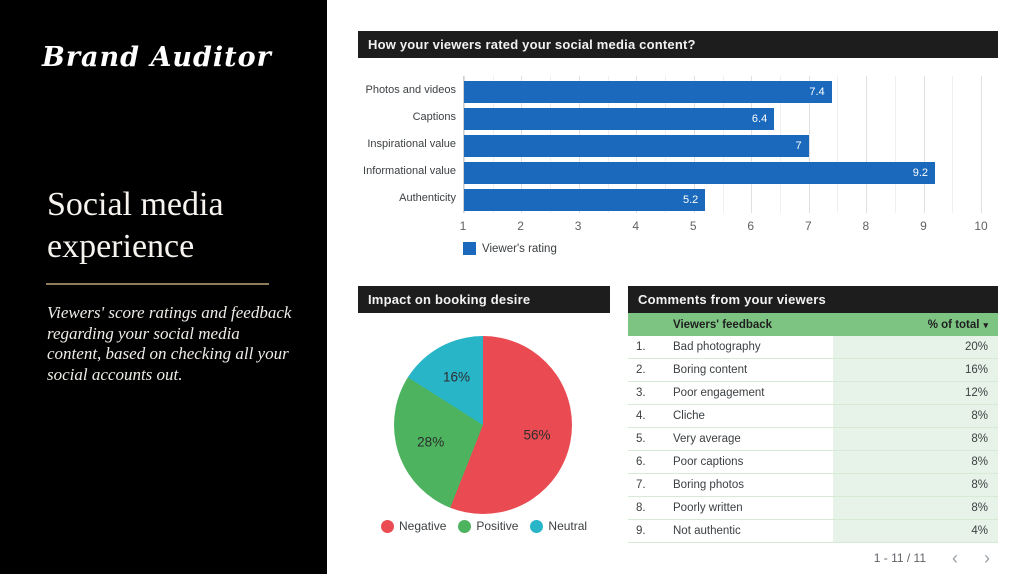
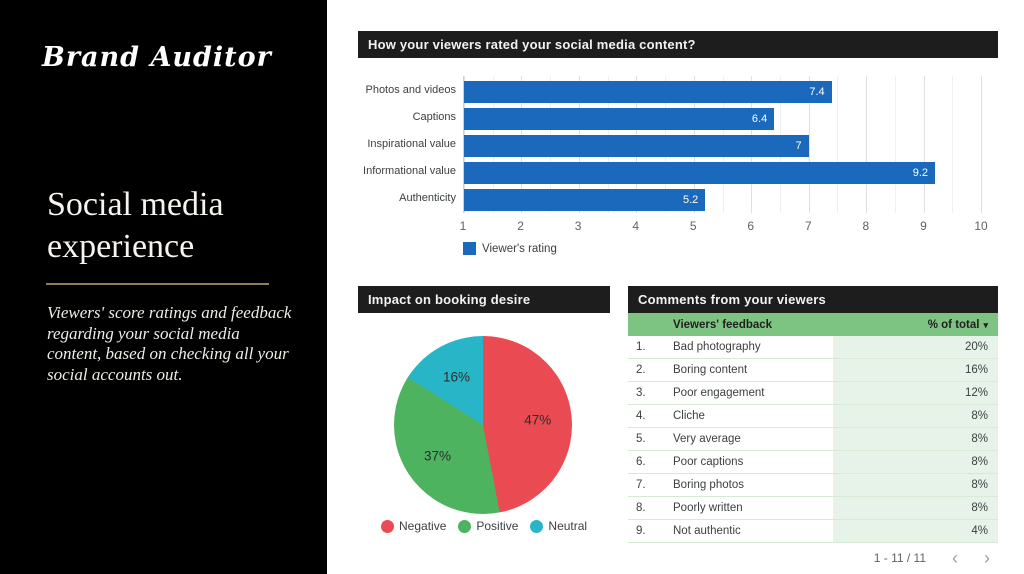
Impact on booking desire/Negative: 56% -> 47%
Impact on booking desire/Positive: 28% -> 37%
